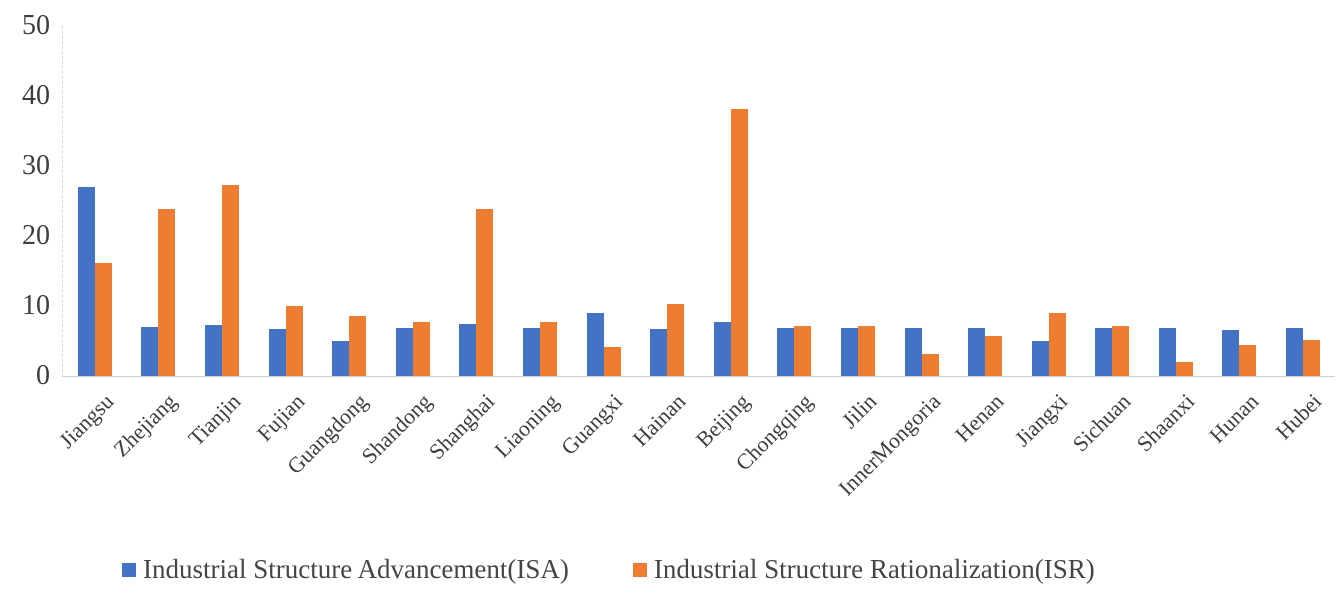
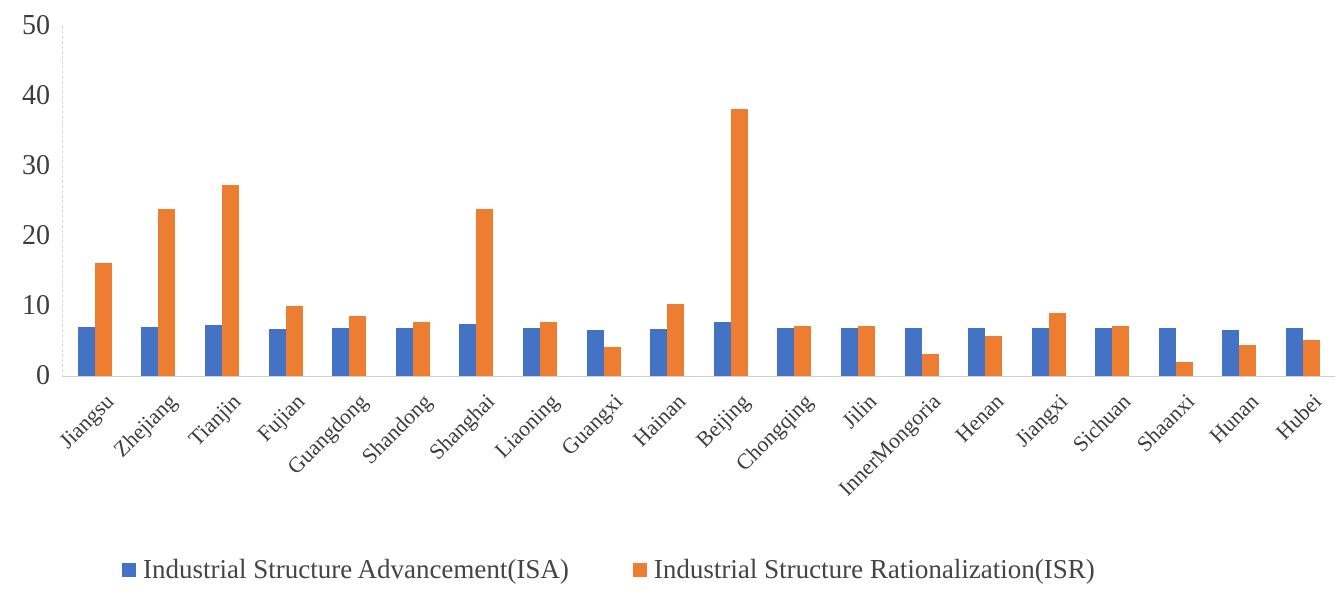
Industrial Structure Advancement(ISA)/Jiangsu: 27 -> 7
Industrial Structure Advancement(ISA)/Guangdong: 5 -> 7
Industrial Structure Advancement(ISA)/Guangxi: 9 -> 7
Industrial Structure Advancement(ISA)/Jiangxi: 5 -> 7
